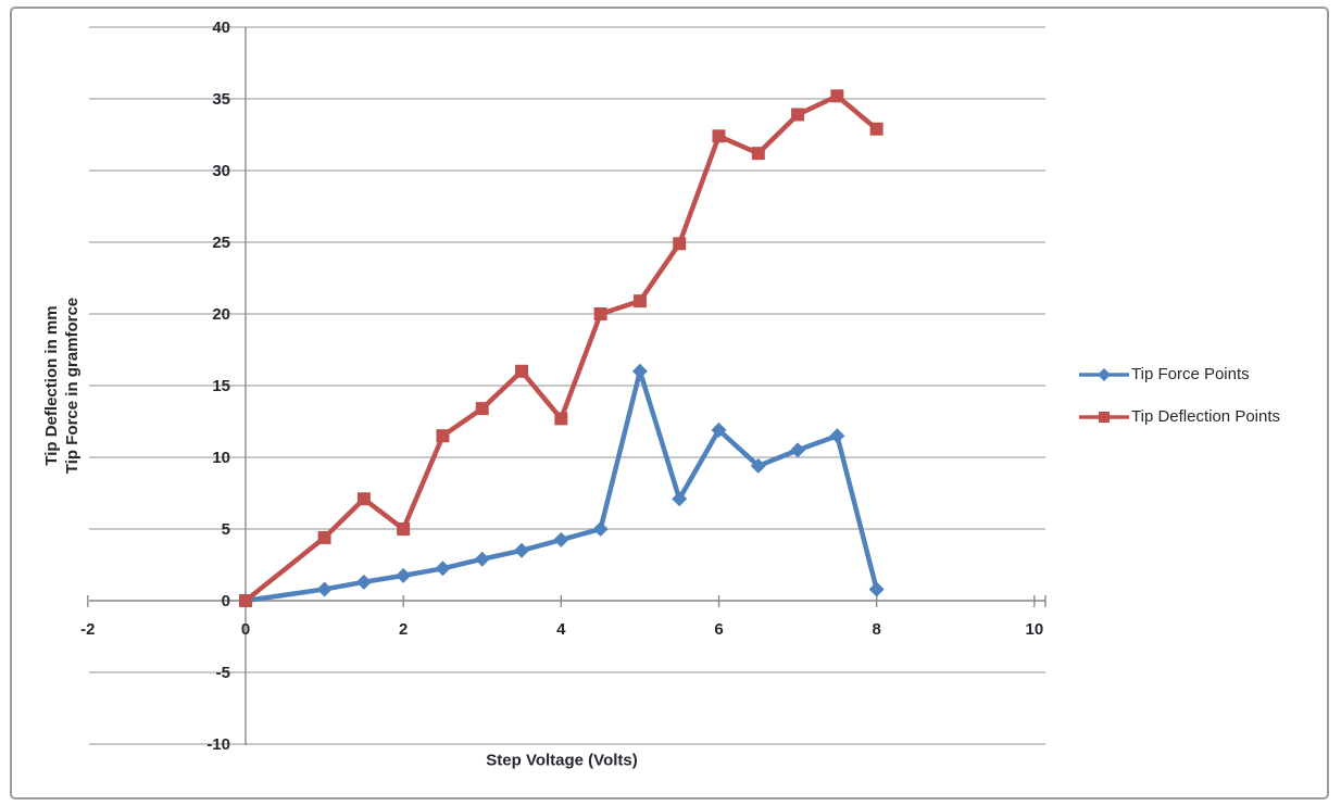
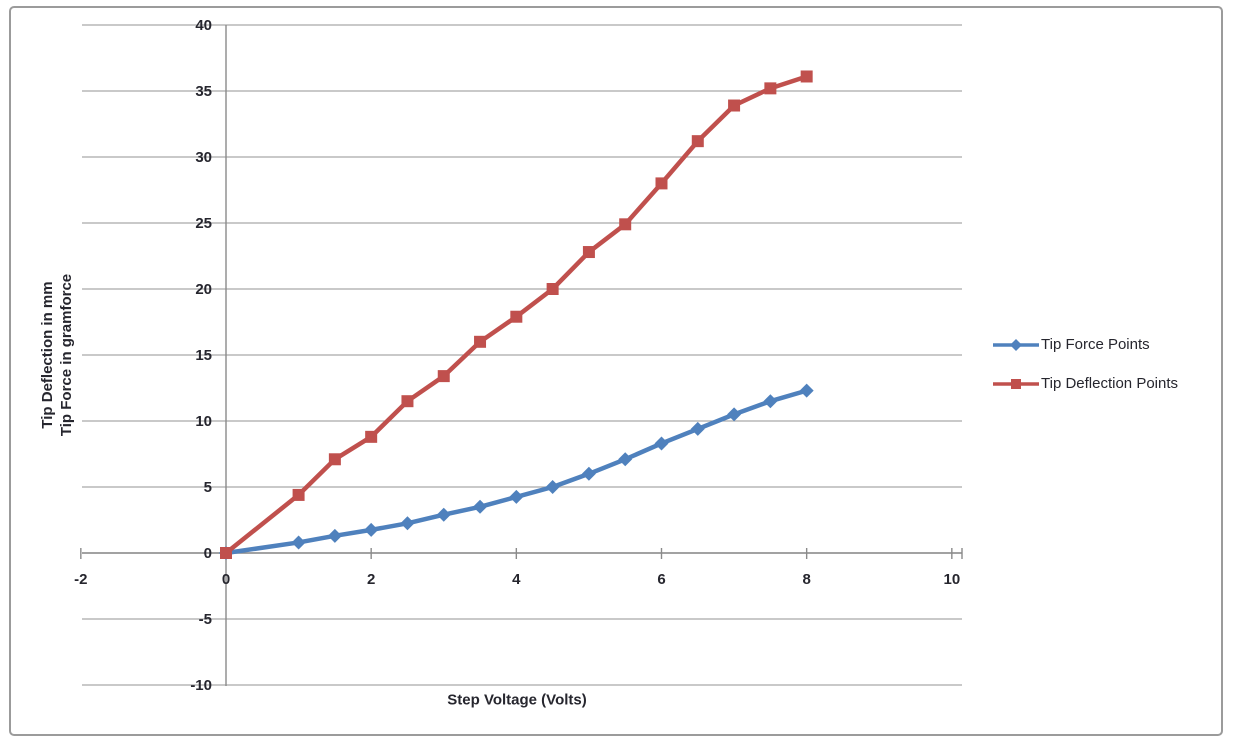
Tip Deflection Points/2: 5.0 -> 8.8
Tip Deflection Points/4: 12.7 -> 17.9
Tip Force Points/5: 16.0 -> 6.0
Tip Deflection Points/5: 20.9 -> 22.8
Tip Force Points/6: 11.9 -> 8.3
Tip Deflection Points/6: 32.4 -> 28.0
Tip Force Points/8: 0.8 -> 12.3
Tip Deflection Points/8: 32.9 -> 36.1
